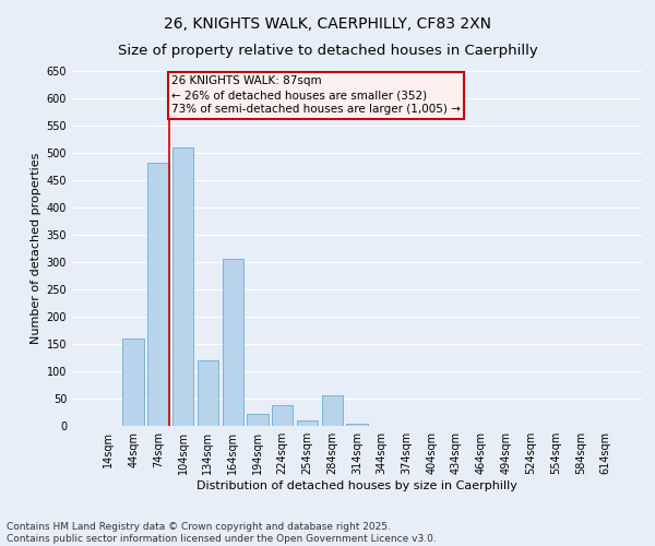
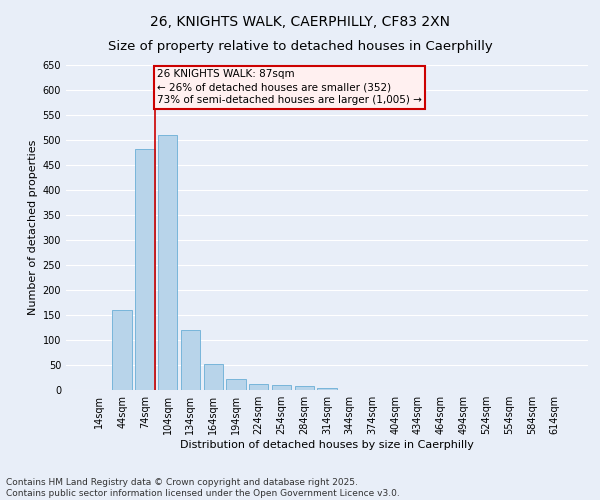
164sqm: 306 -> 52
224sqm: 38 -> 12
284sqm: 56 -> 8
